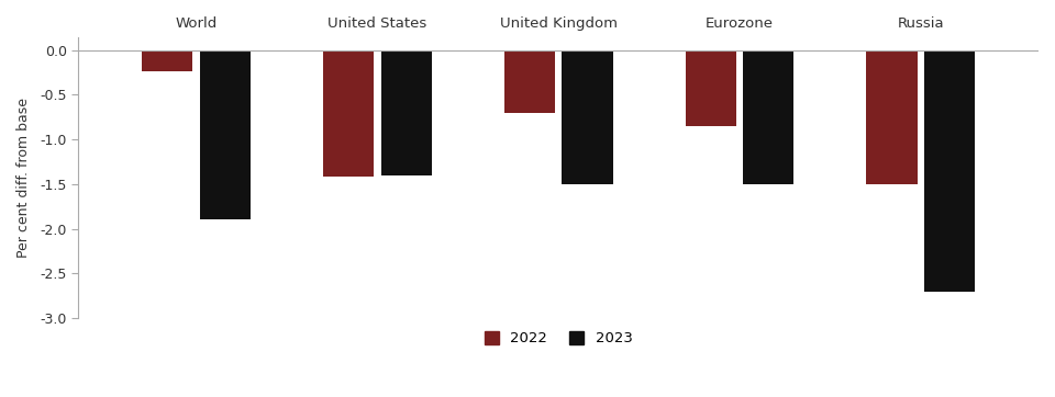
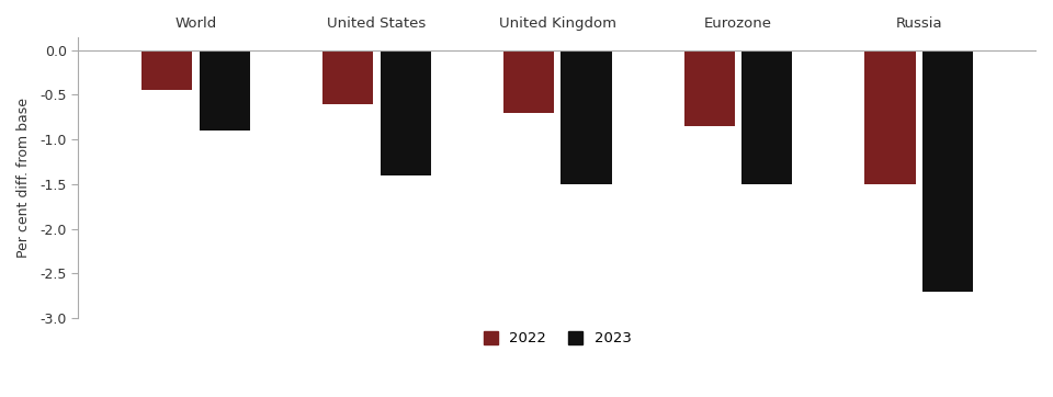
2022/World: -0.24 -> -0.45
2023/World: -1.9 -> -0.9
2022/United States: -1.42 -> -0.60
